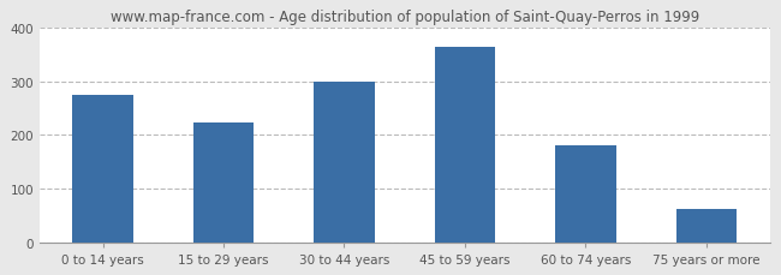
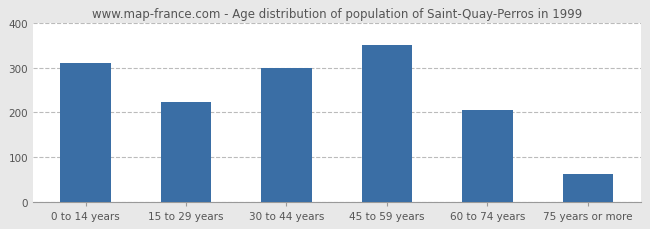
0 to 14 years: 275 -> 310
45 to 59 years: 365 -> 350
60 to 74 years: 181 -> 205
